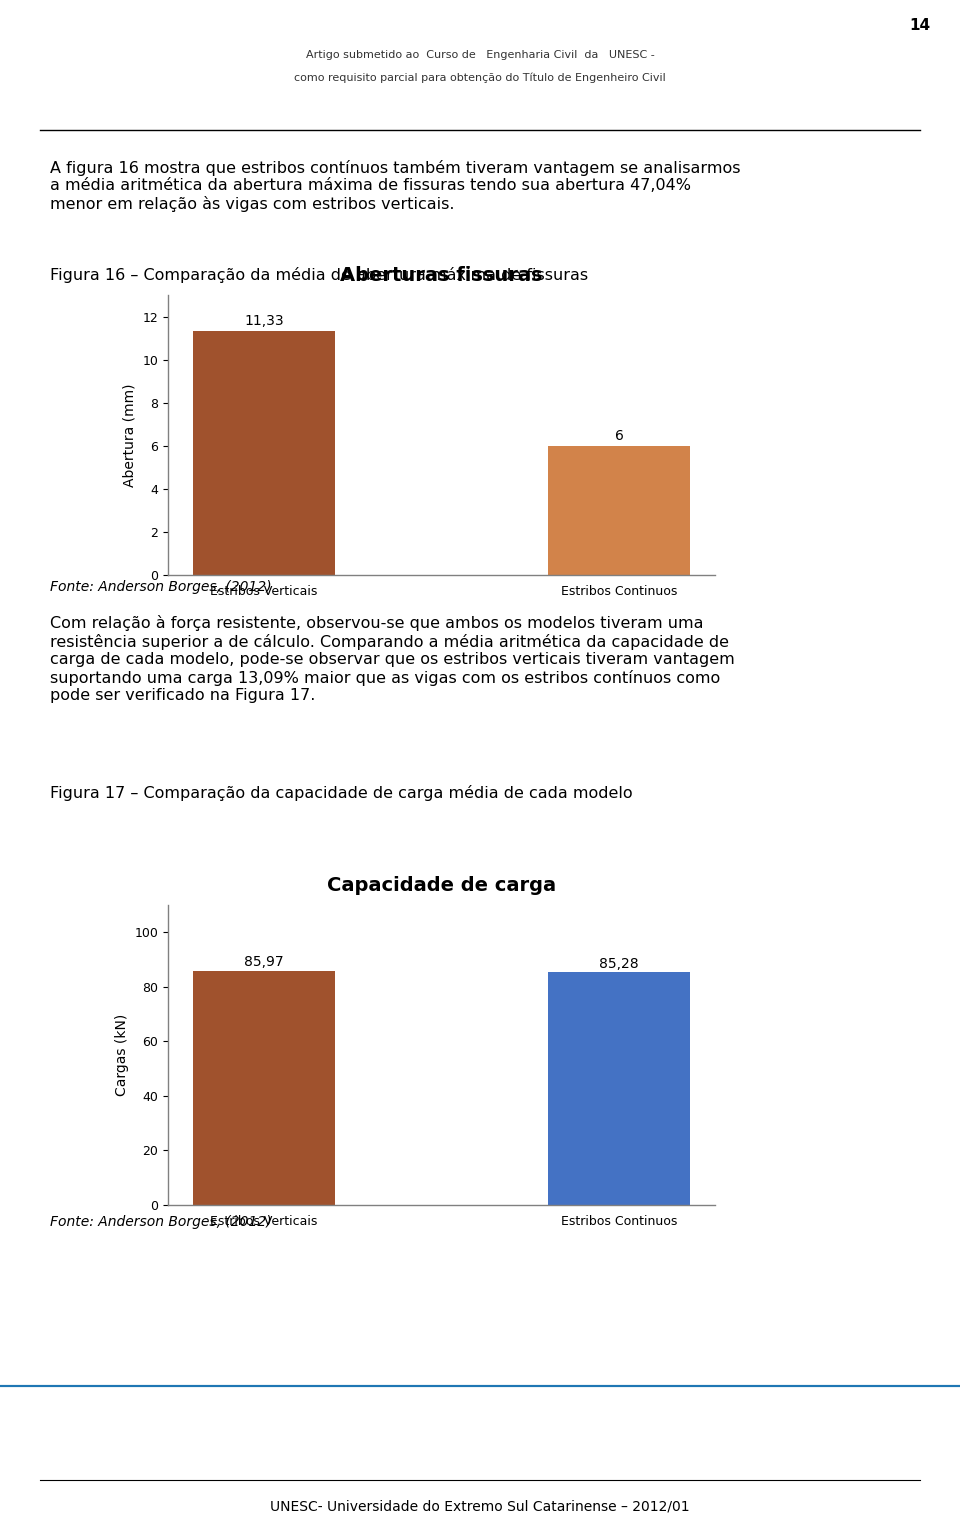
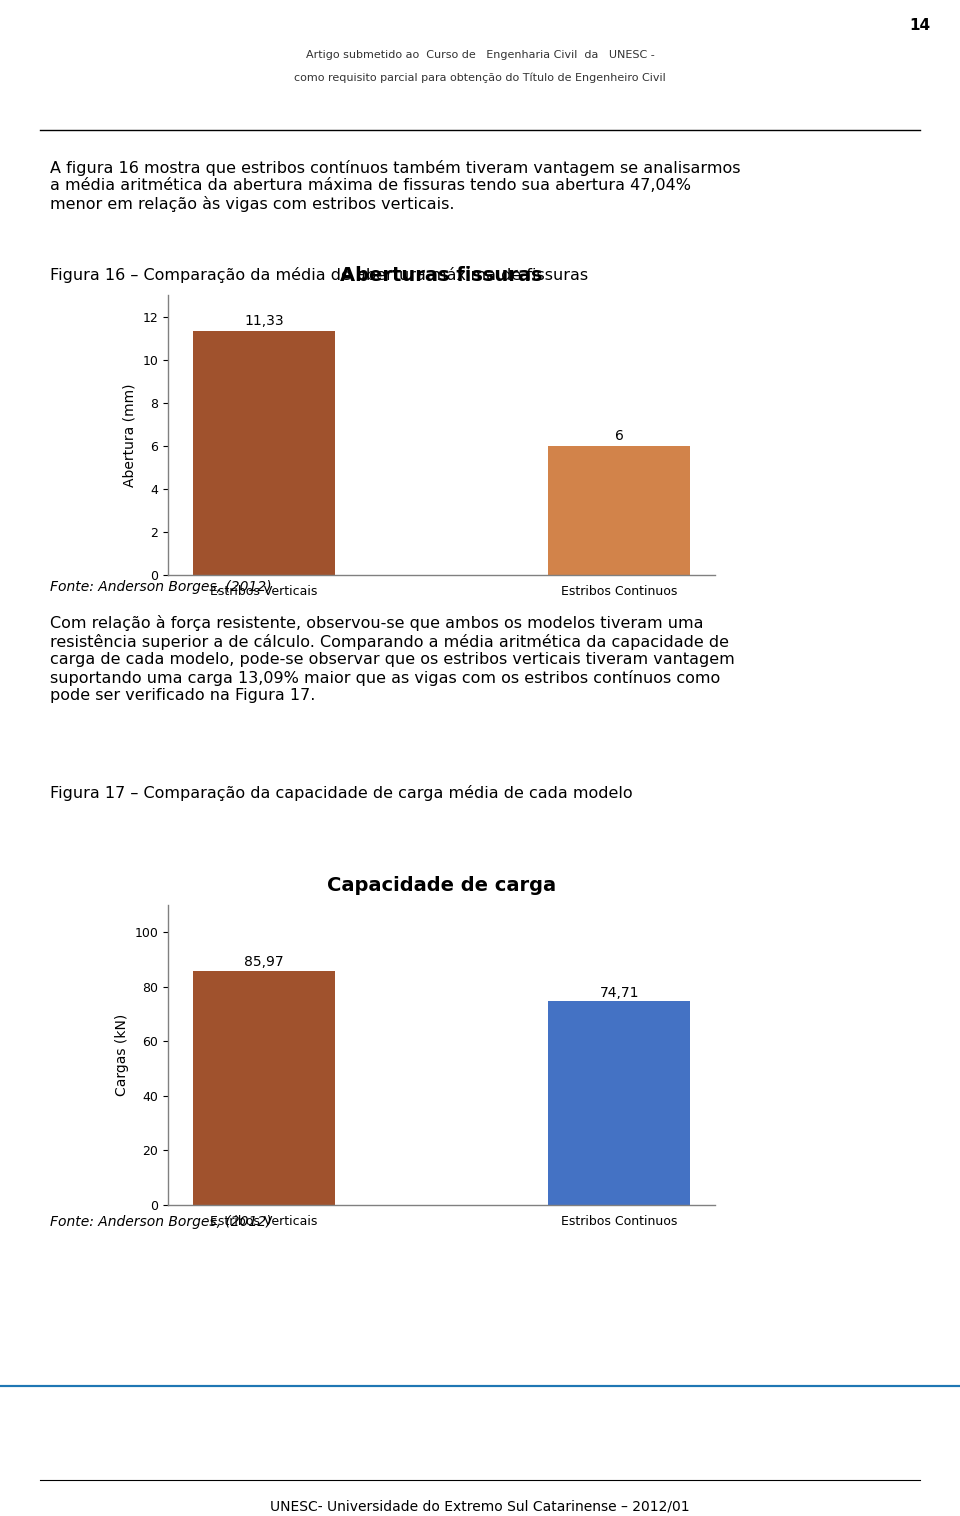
Capacidade de carga/Estribos Continuos: 85,28 -> 74,71
